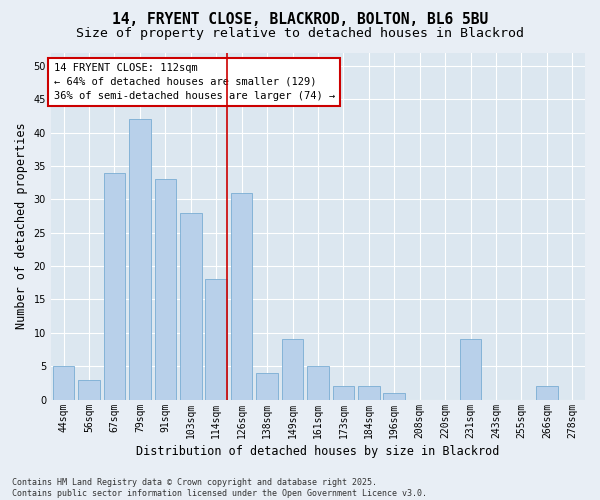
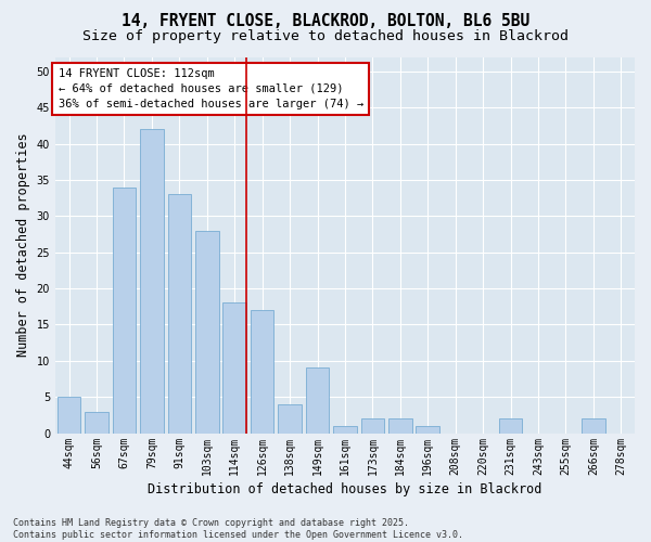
126sqm: 31 -> 17
161sqm: 5 -> 1
231sqm: 9 -> 2
